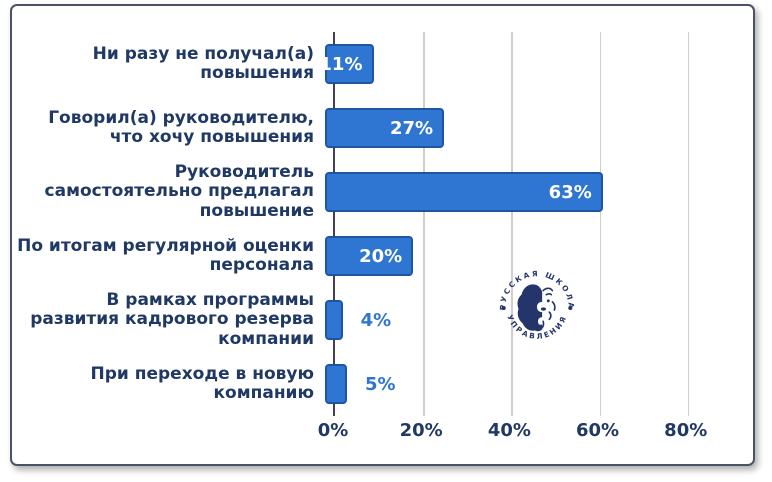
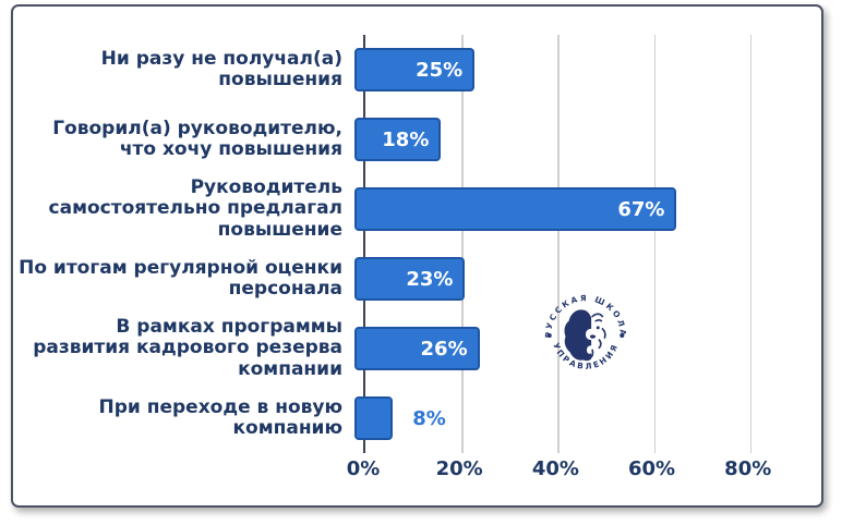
Ни разу не получал(а) повышения: 11% -> 25%
Говорил(а) руководителю, что хочу повышения: 27% -> 18%
Руководитель самостоятельно предлагал повышение: 63% -> 67%
По итогам регулярной оценки персонала: 20% -> 23%
В рамках программы развития кадрового резерва компании: 4% -> 26%
При переходе в новую компанию: 5% -> 8%
